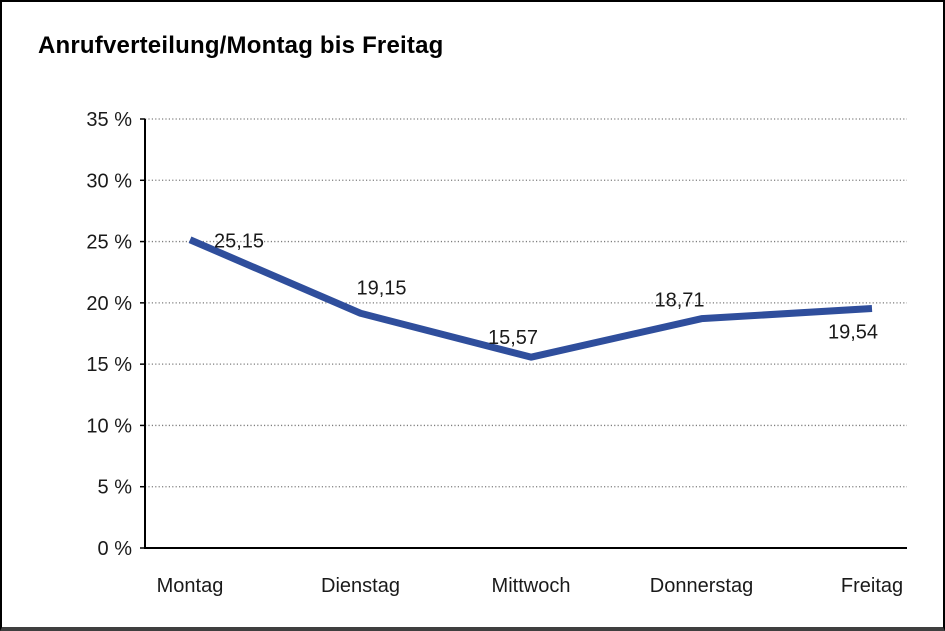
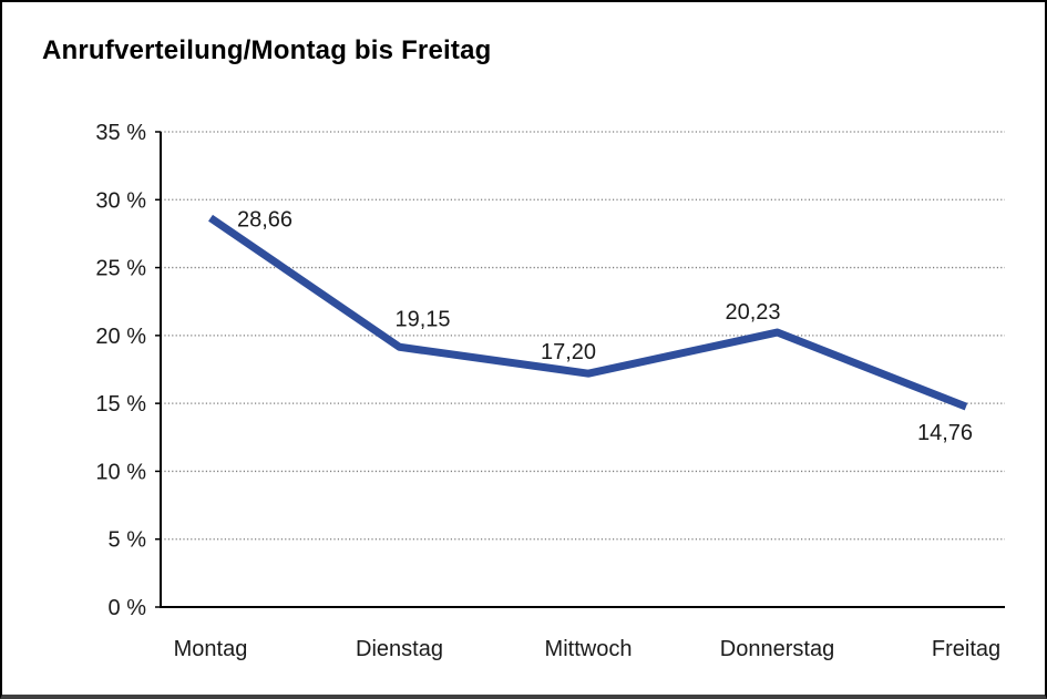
Montag: 25,15 -> 28,66
Mittwoch: 15,57 -> 17,20
Donnerstag: 18,71 -> 20,23
Freitag: 19,54 -> 14,76
